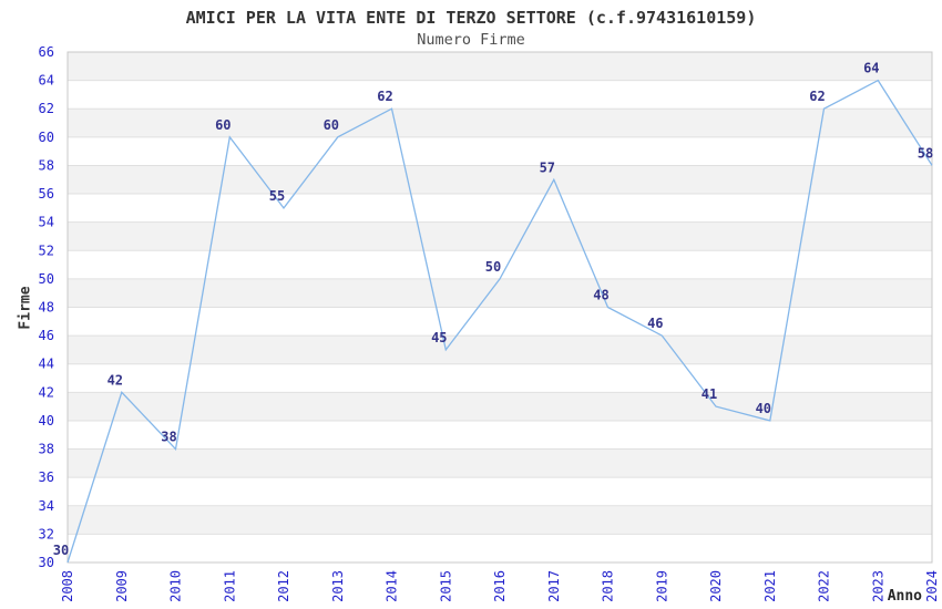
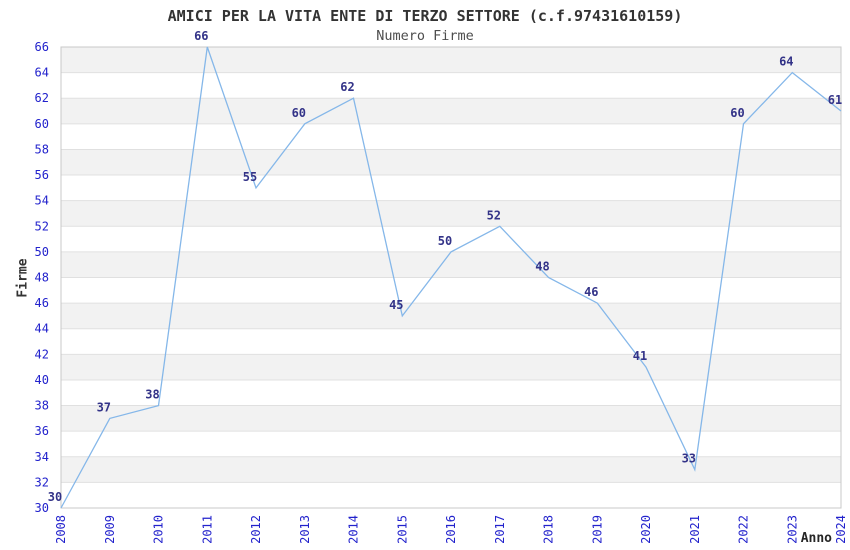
2009: 42 -> 37
2011: 60 -> 66
2017: 57 -> 52
2021: 40 -> 33
2022: 62 -> 60
2024: 58 -> 61
